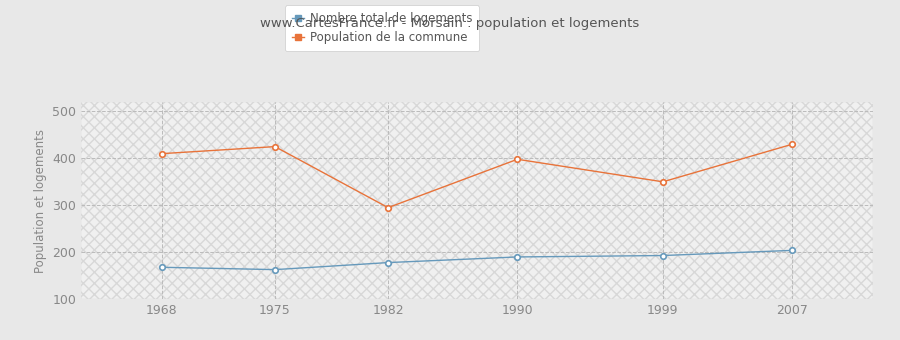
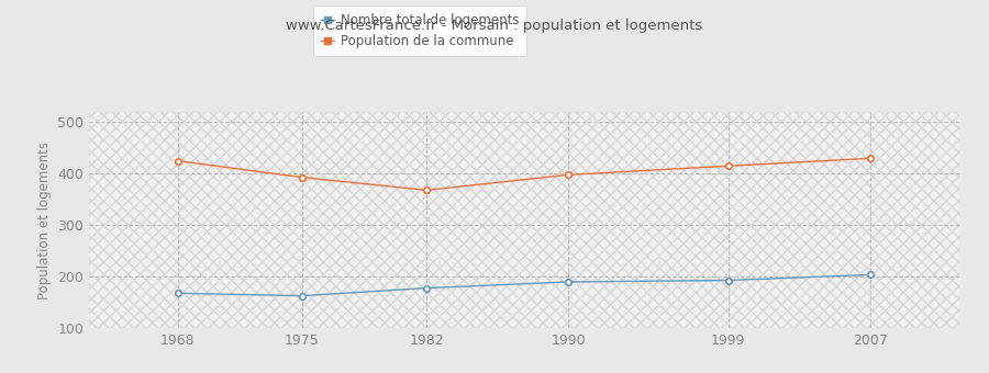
Population de la commune/1968: 410 -> 425
Population de la commune/1975: 425 -> 393
Population de la commune/1982: 295 -> 368
Population de la commune/1999: 350 -> 415
